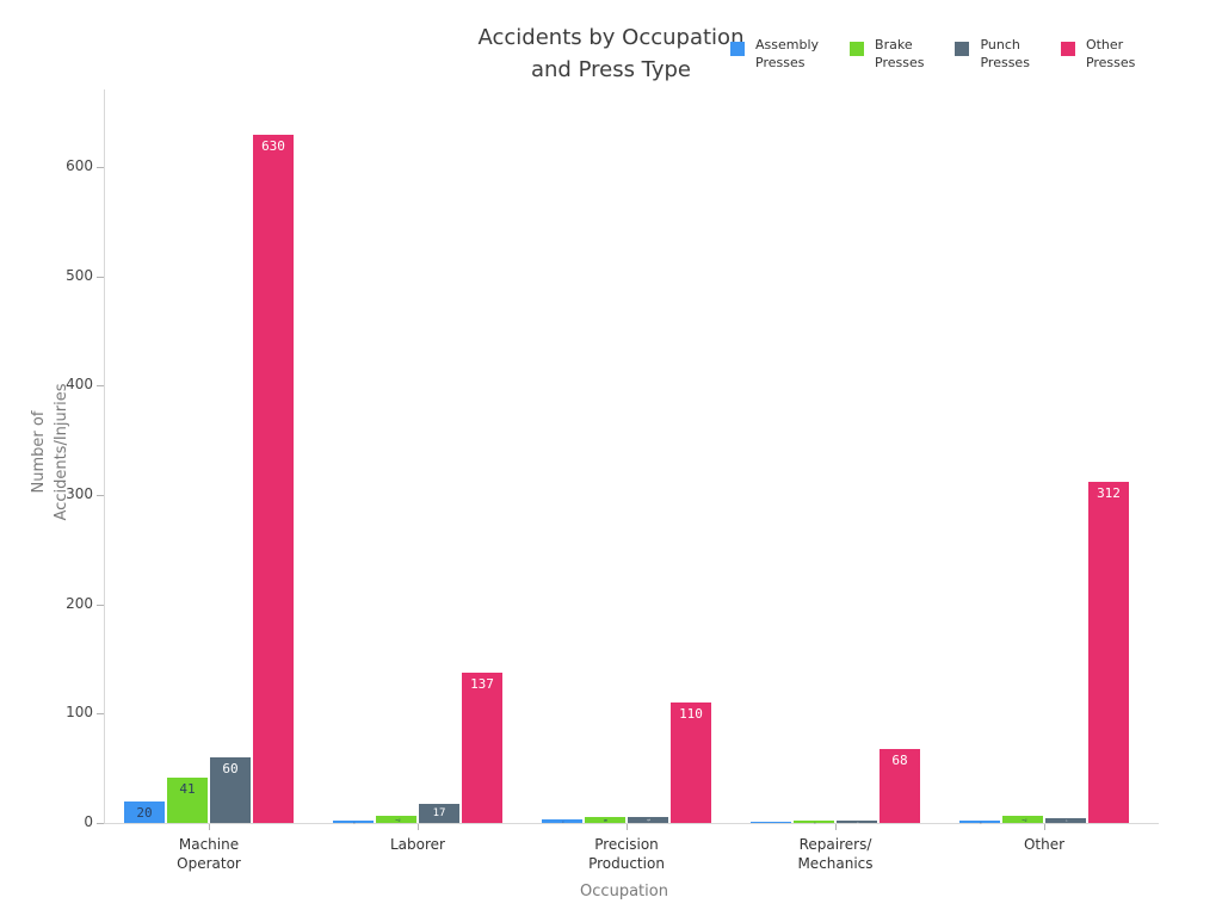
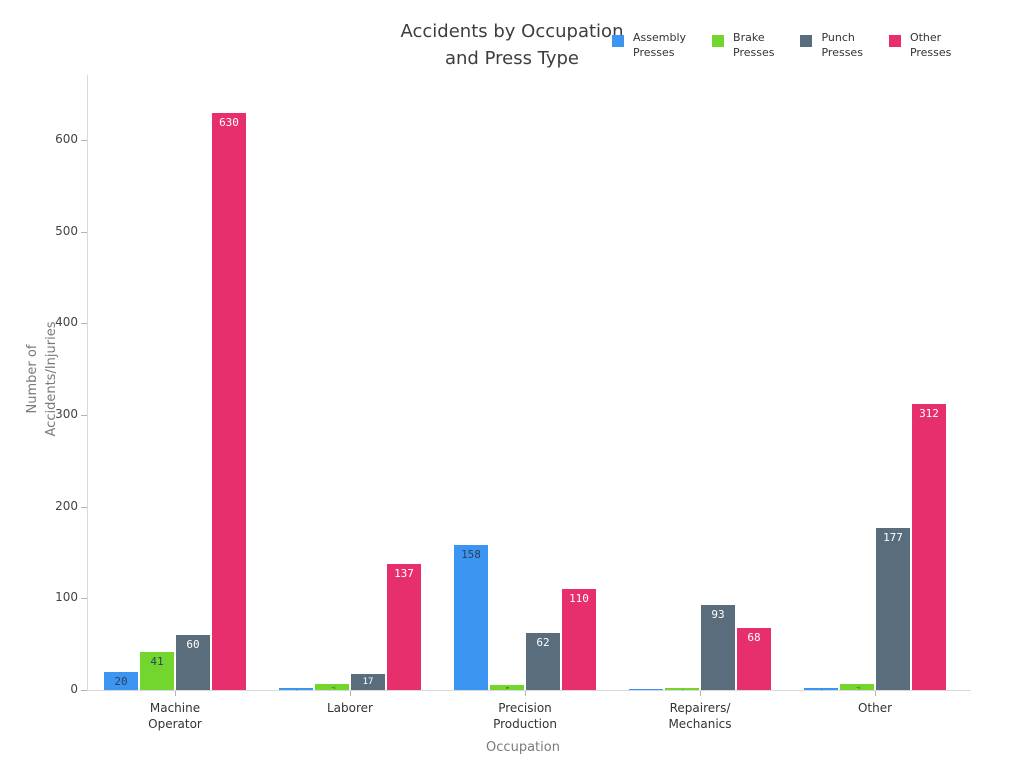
Assembly Presses/Precision Production: 3 -> 158
Punch Presses/Precision Production: 5 -> 62
Punch Presses/Repairers/Mechanics: 2 -> 93
Punch Presses/Other: 4 -> 177
